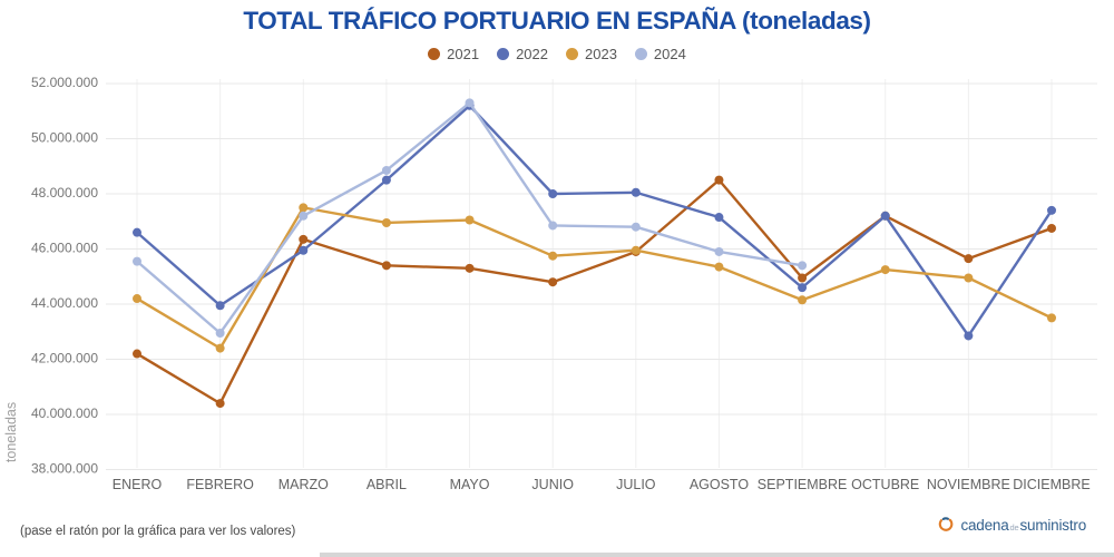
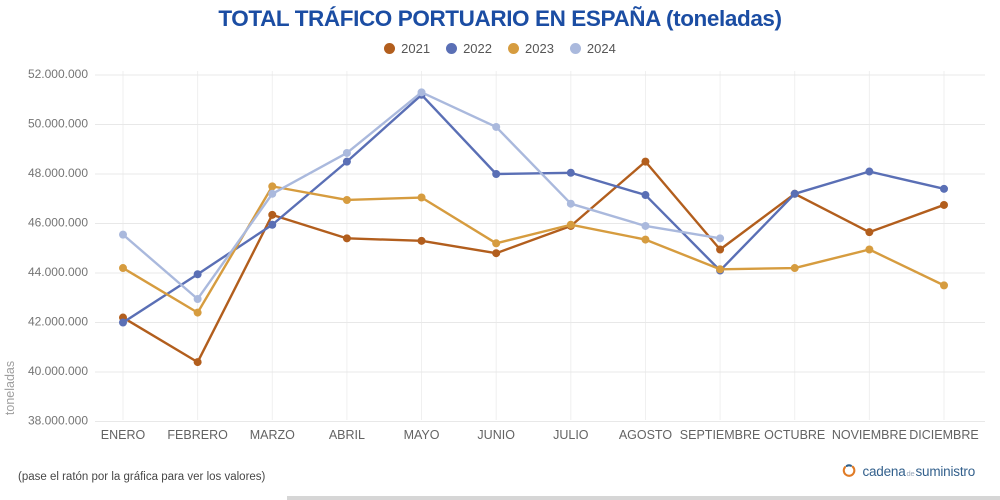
2022/ENERO: 46600000 -> 42000000
2023/JUNIO: 45800000 -> 45200000
2024/JUNIO: 46800000 -> 49900000
2022/SEPTIEMBRE: 44600000 -> 44100000
2023/OCTUBRE: 45200000 -> 44200000
2022/NOVIEMBRE: 42800000 -> 48100000
